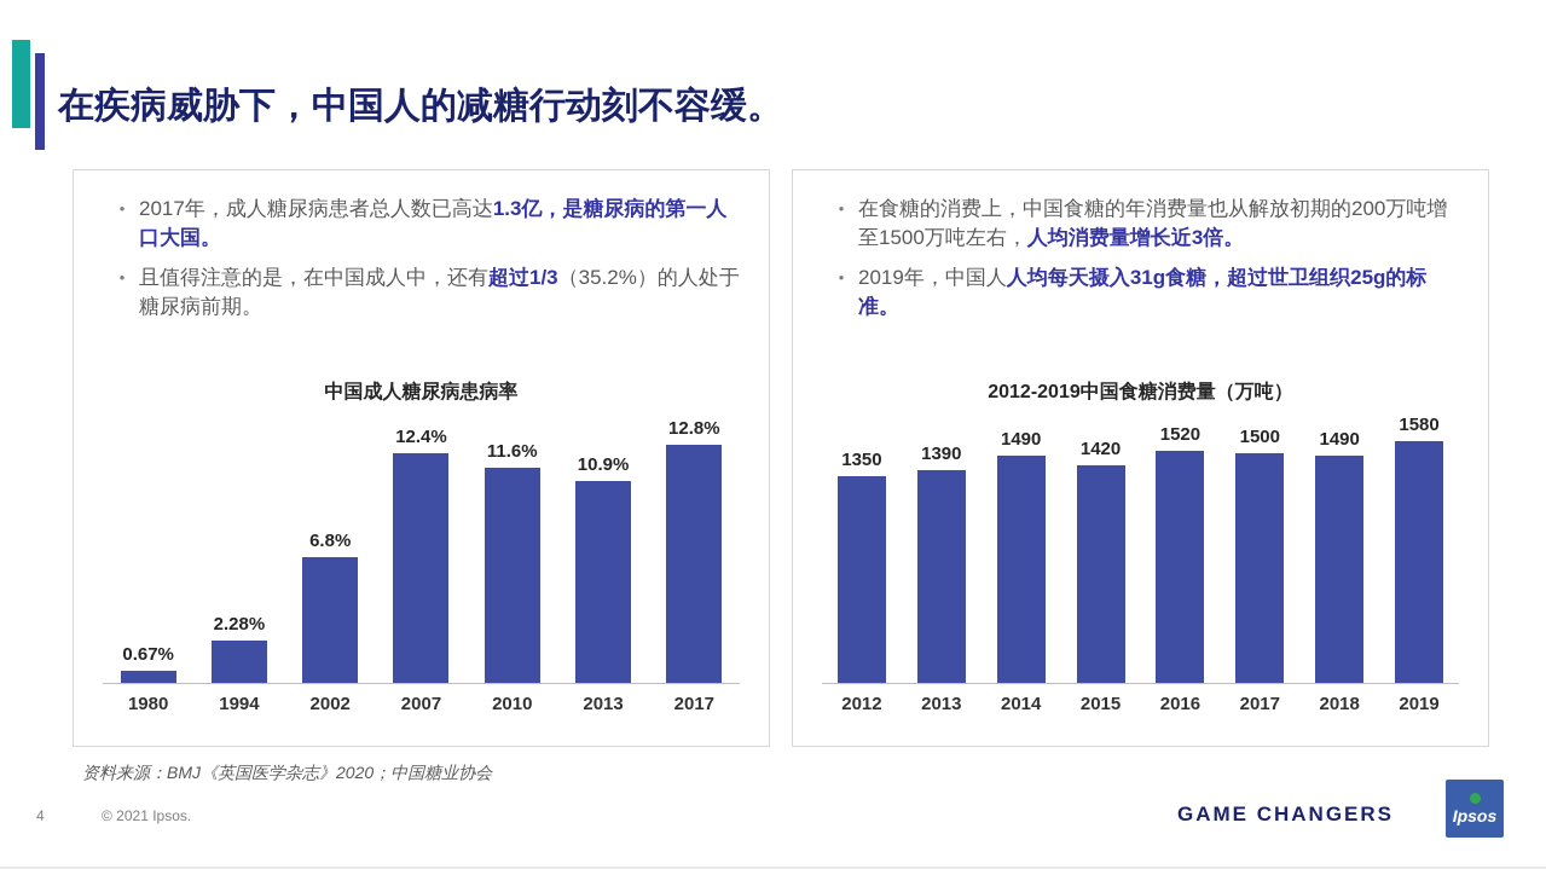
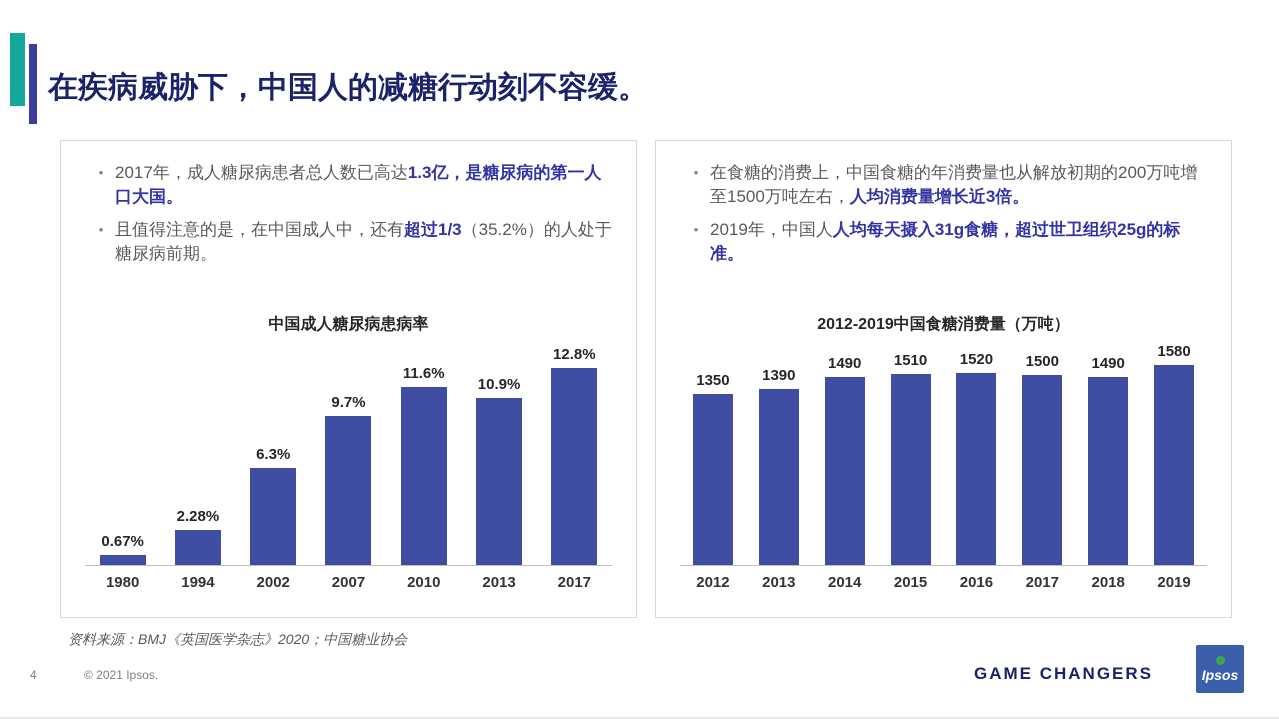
中国成人糖尿病患病率/2002: 6.8% -> 6.3%
中国成人糖尿病患病率/2007: 12.4% -> 9.7%
2012-2019中国食糖消费量（万吨）/2015: 1420 -> 1510
